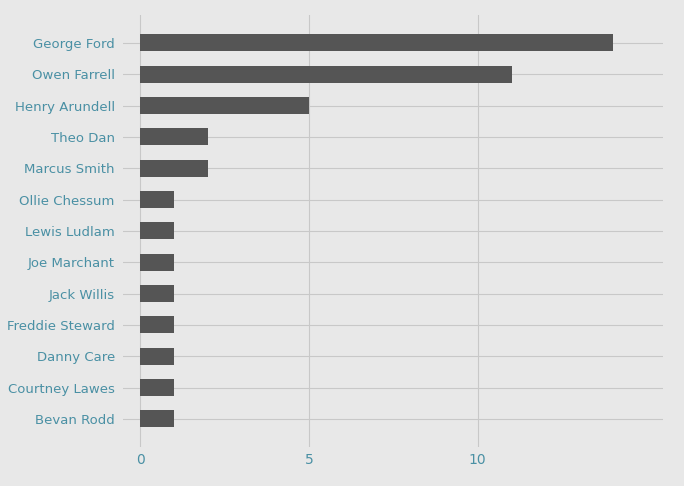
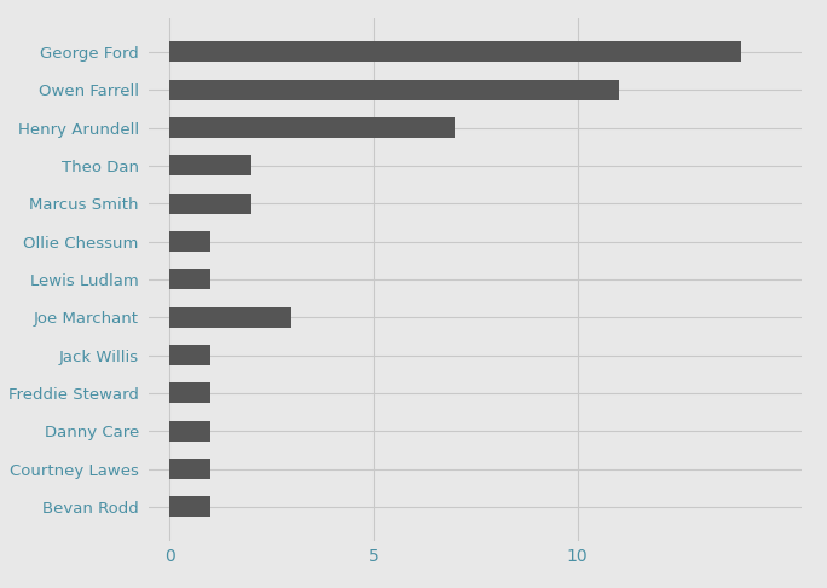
Henry Arundell: 5 -> 7
Joe Marchant: 1 -> 3
